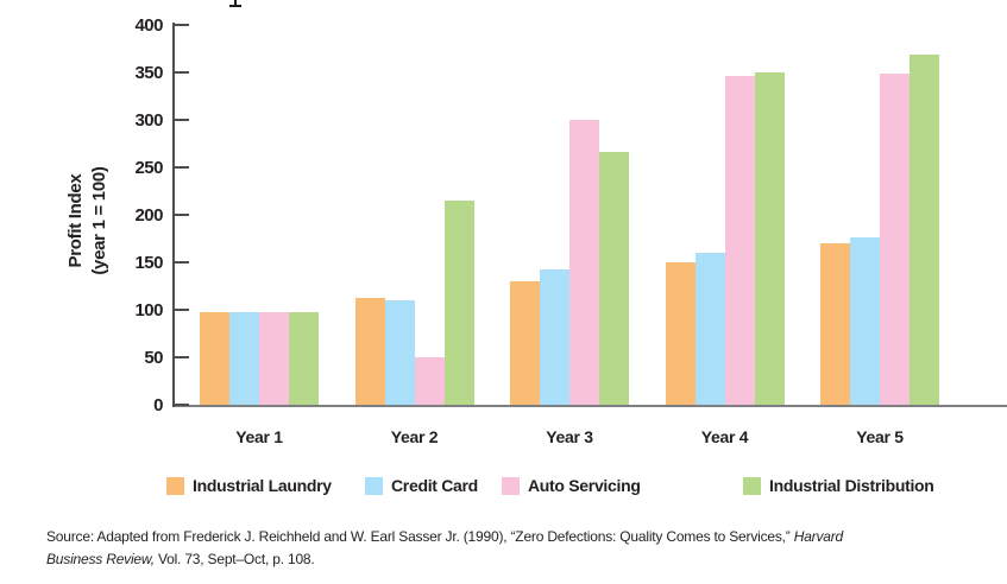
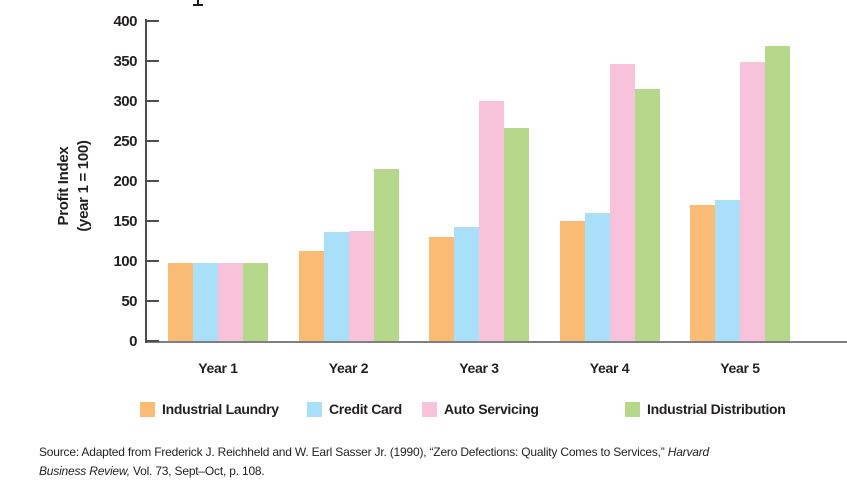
Credit Card/Year 2: 110 -> 140
Auto Servicing/Year 2: 50 -> 140
Industrial Distribution/Year 4: 350 -> 320
